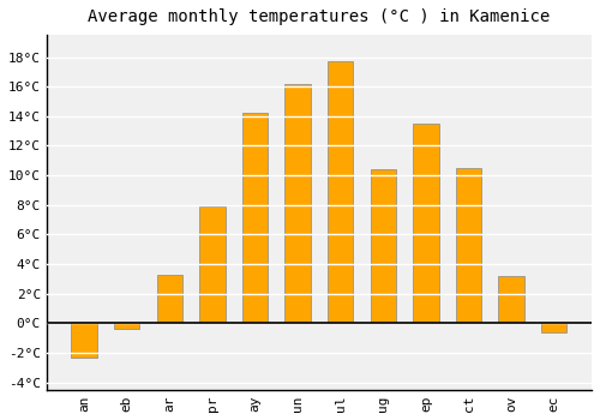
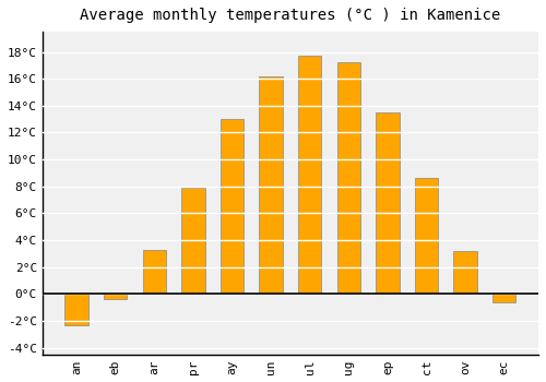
ay: 14.2°C -> 13.0°C
ug: 10.4°C -> 17.2°C
ct: 10.5°C -> 8.6°C
